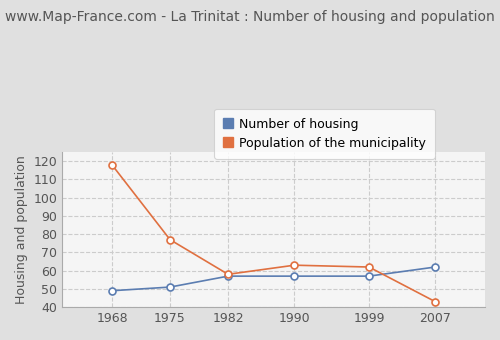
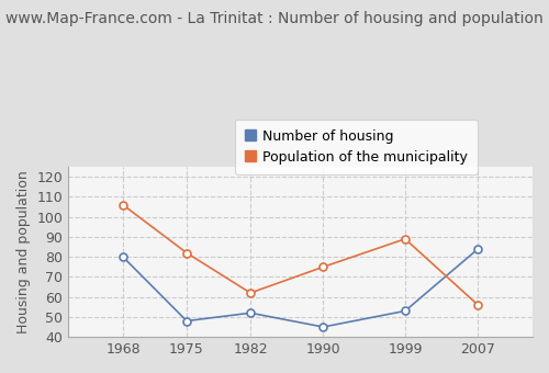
Number of housing/1968: 49 -> 80
Population of the municipality/1968: 118 -> 106
Number of housing/1975: 51 -> 48
Population of the municipality/1975: 77 -> 82
Number of housing/1982: 57 -> 52
Population of the municipality/1982: 58 -> 62
Number of housing/1990: 57 -> 45
Population of the municipality/1990: 63 -> 75
Number of housing/1999: 57 -> 53
Population of the municipality/1999: 62 -> 89
Number of housing/2007: 62 -> 84
Population of the municipality/2007: 43 -> 56
